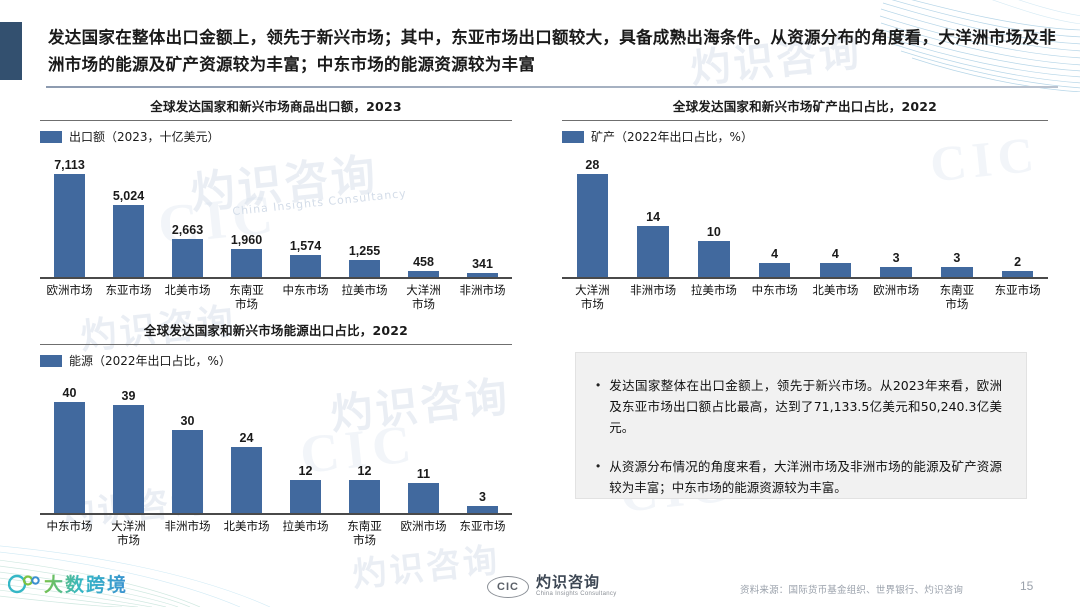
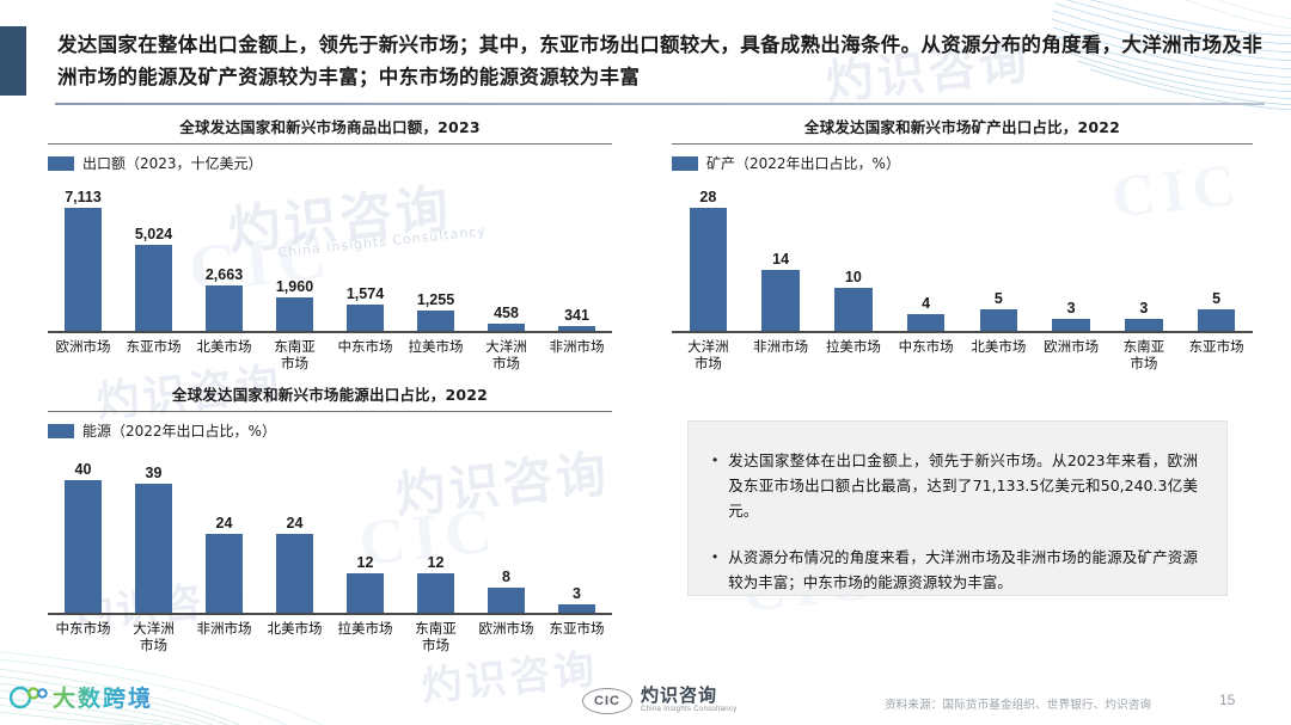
全球发达国家和新兴市场矿产出口占比，2022/北美市场: 4 -> 5
全球发达国家和新兴市场矿产出口占比，2022/东亚市场: 2 -> 5
全球发达国家和新兴市场能源出口占比，2022/非洲市场: 30 -> 24
全球发达国家和新兴市场能源出口占比，2022/欧洲市场: 11 -> 8
